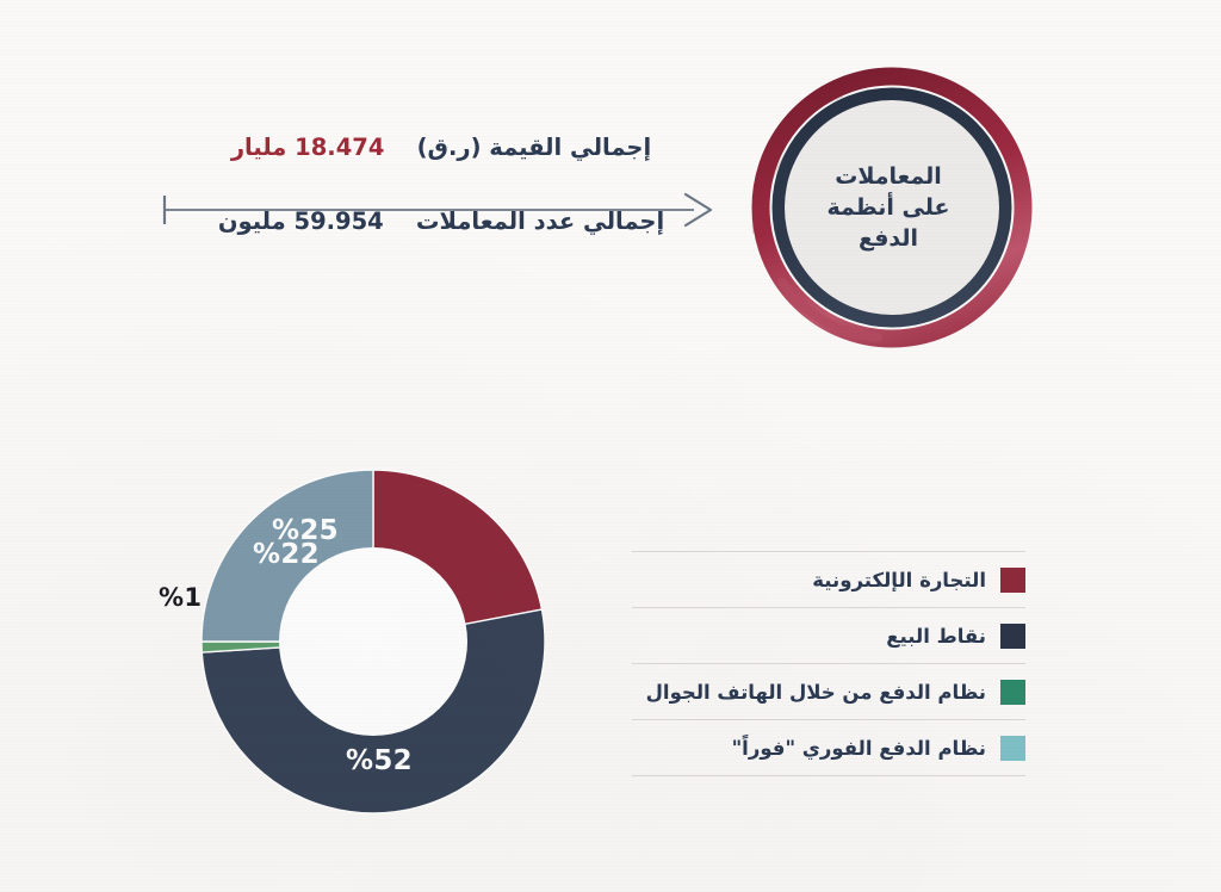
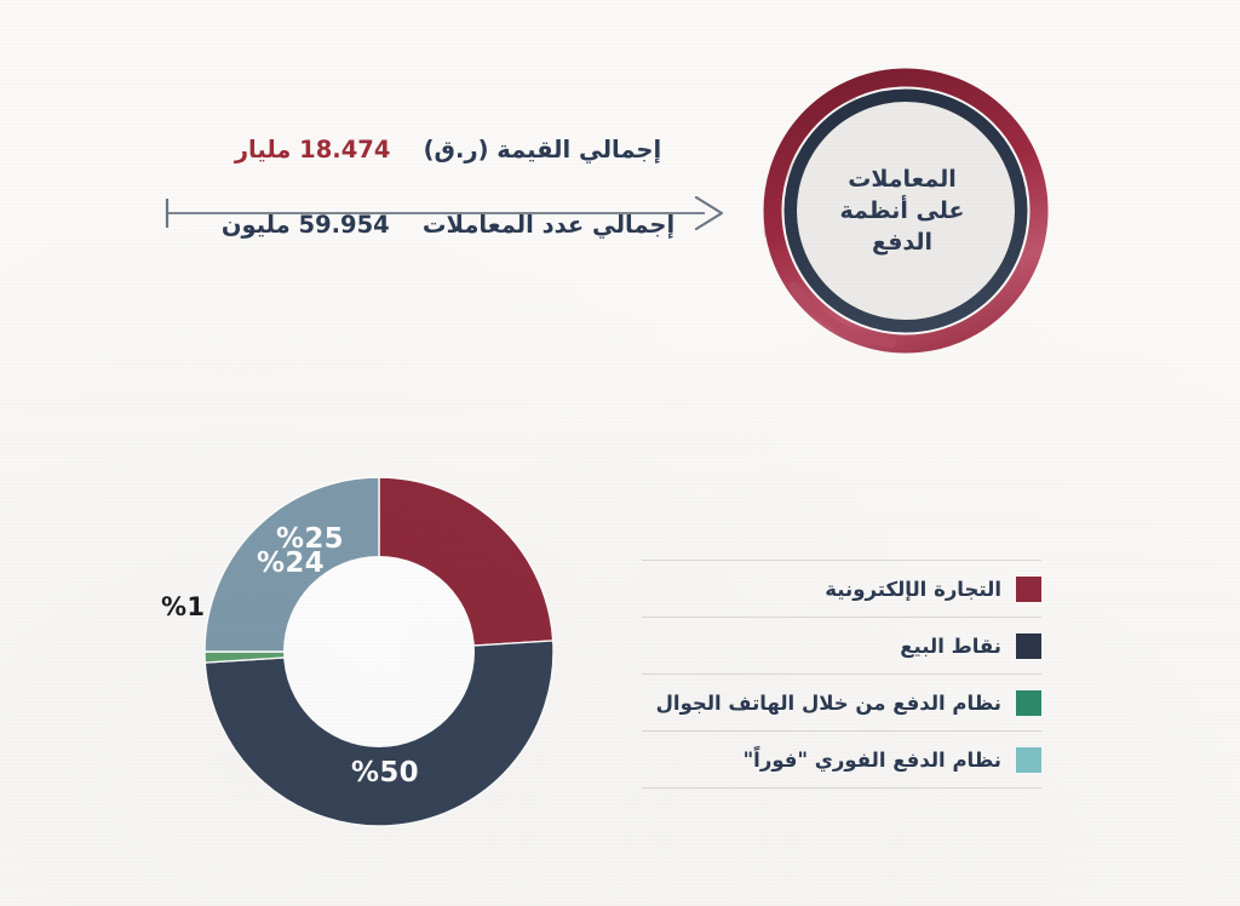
التجارة الإلكترونية: 22 -> 24
نقاط البيع: 52 -> 50
